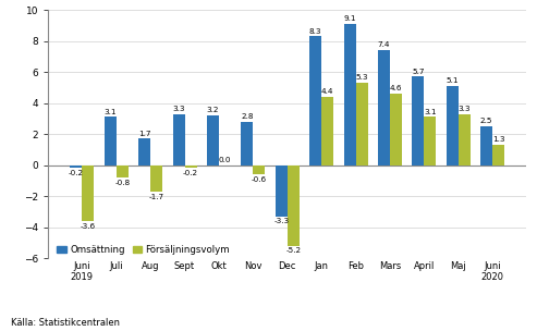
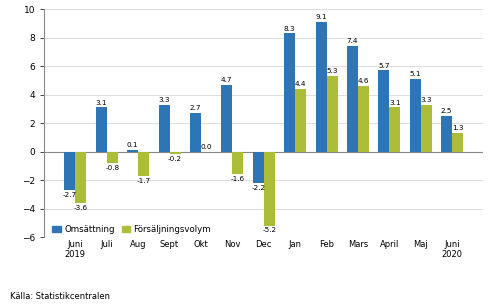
Omsättning/Juni 2019: -0.2 -> -2.7
Omsättning/Aug: 1.7 -> 0.1
Omsättning/Okt: 3.2 -> 2.7
Omsättning/Nov: 2.8 -> 4.7
Försäljningsvolym/Nov: -0.6 -> -1.6
Omsättning/Dec: -3.3 -> -2.2
